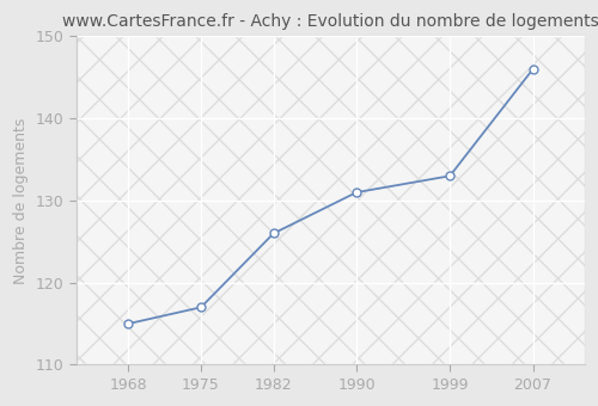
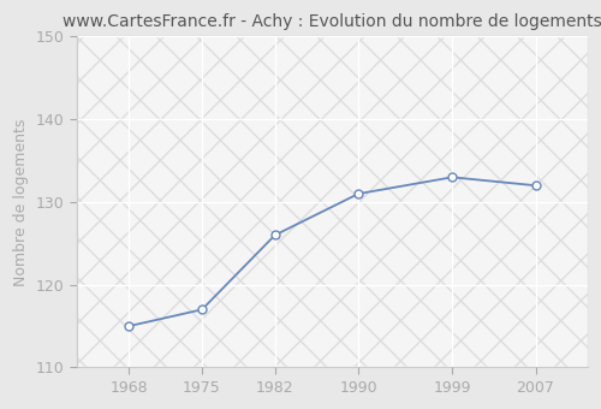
2007: 146 -> 132
